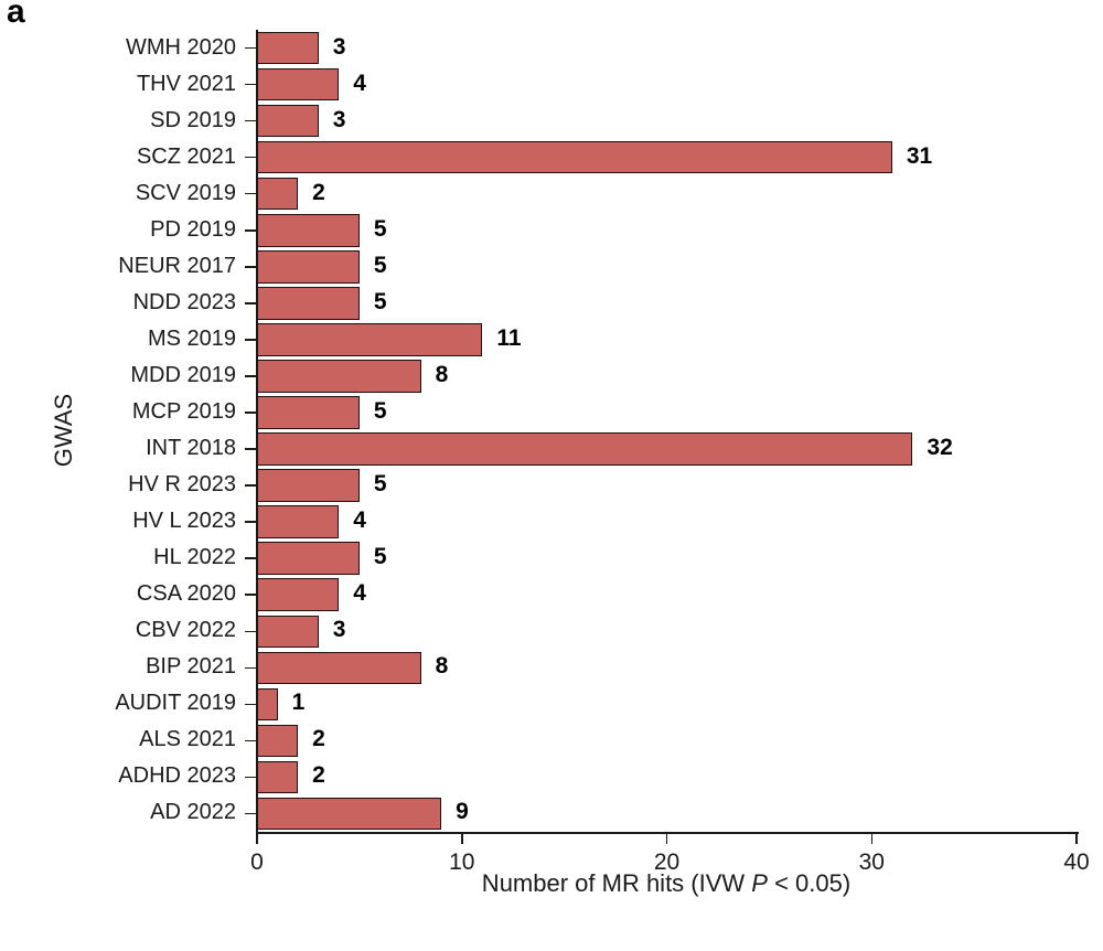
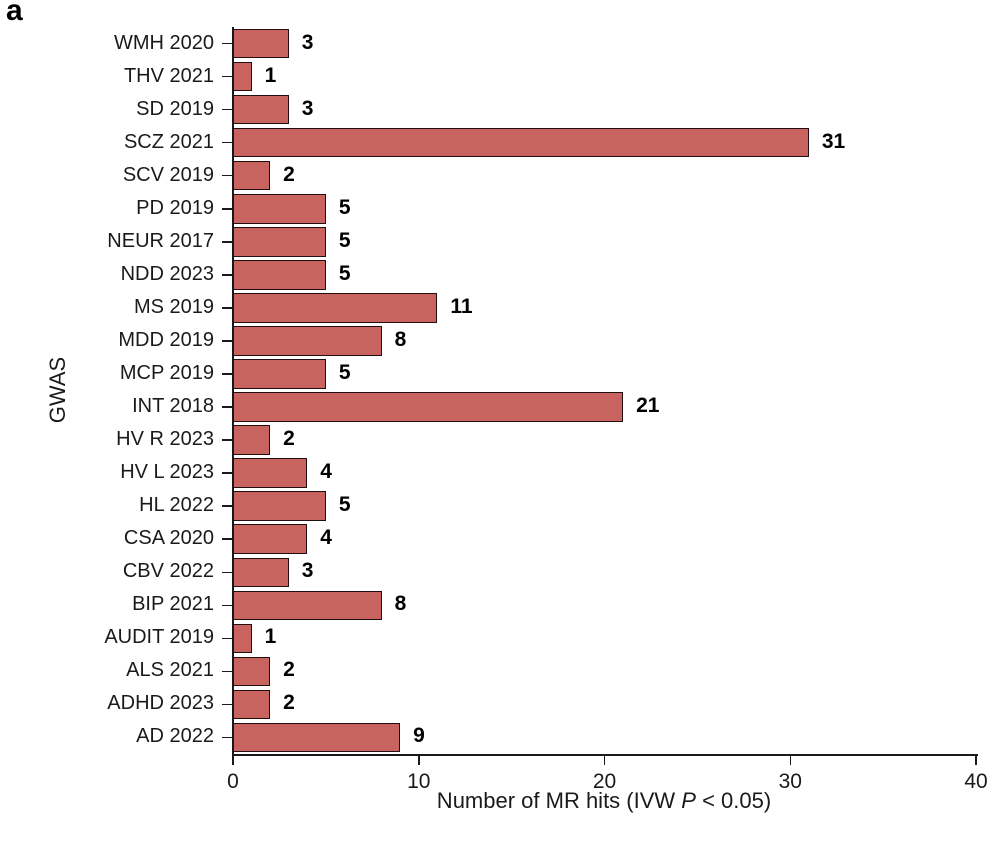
THV 2021: 4 -> 1
INT 2018: 32 -> 21
HV R 2023: 5 -> 2
